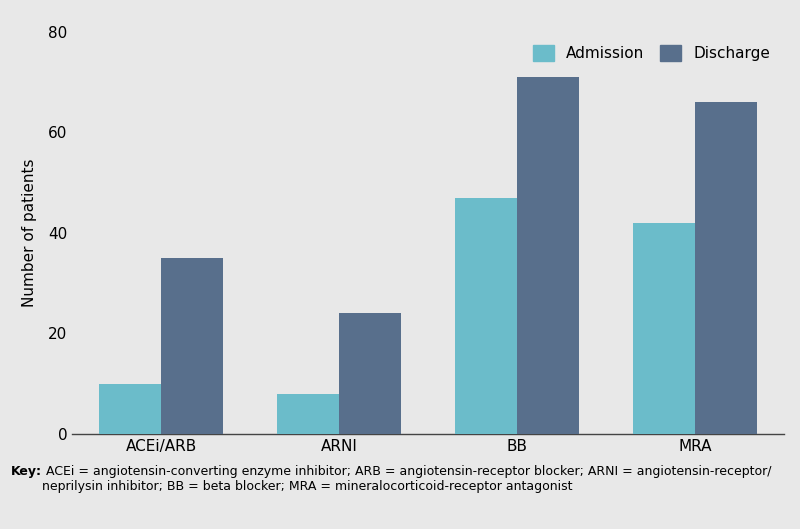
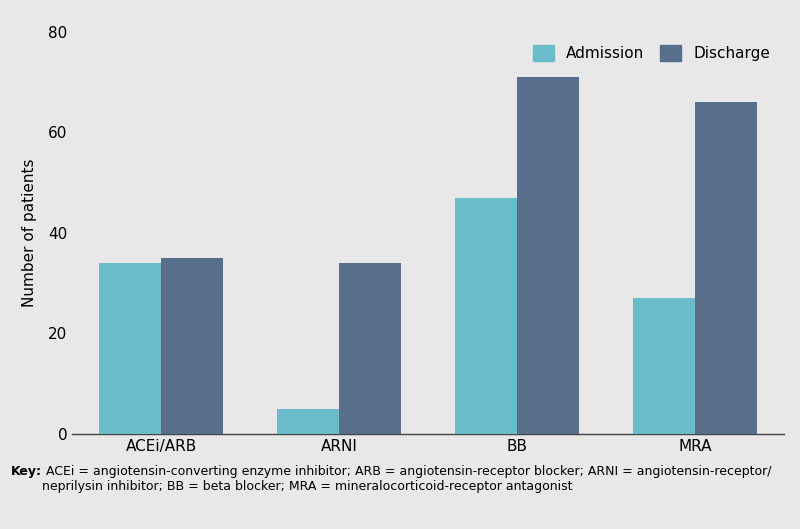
Admission/ACEi/ARB: 10 -> 34
Admission/ARNI: 8 -> 5
Discharge/ARNI: 24 -> 34
Admission/MRA: 42 -> 27
